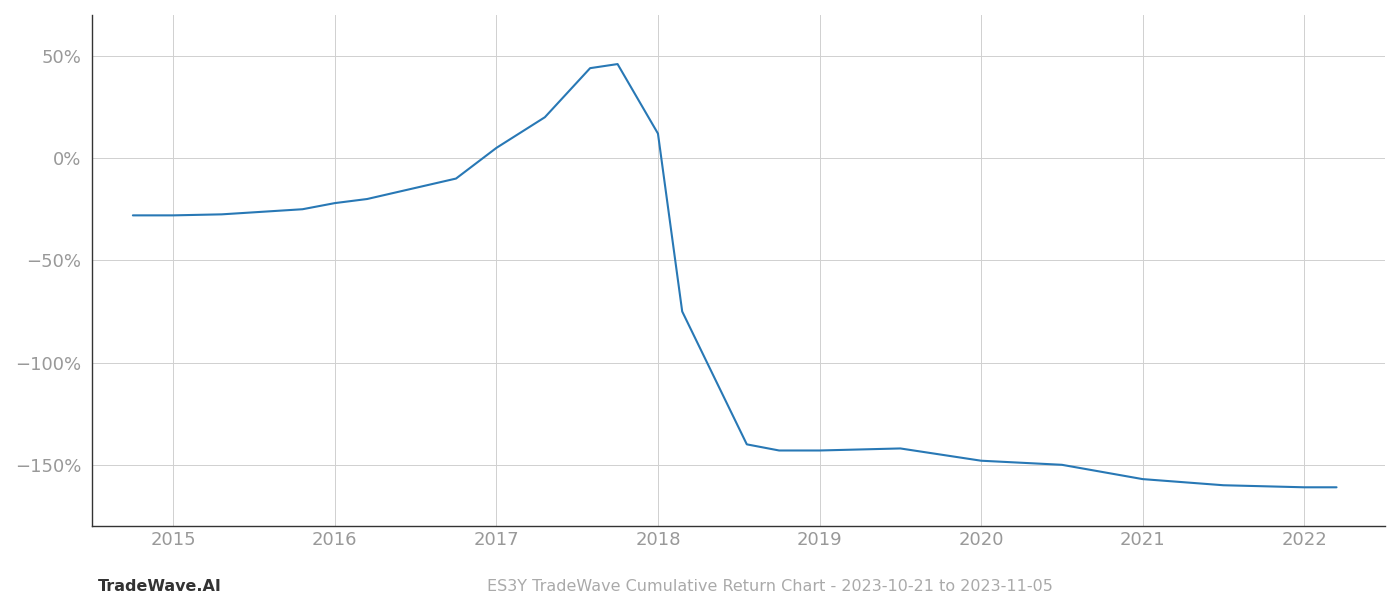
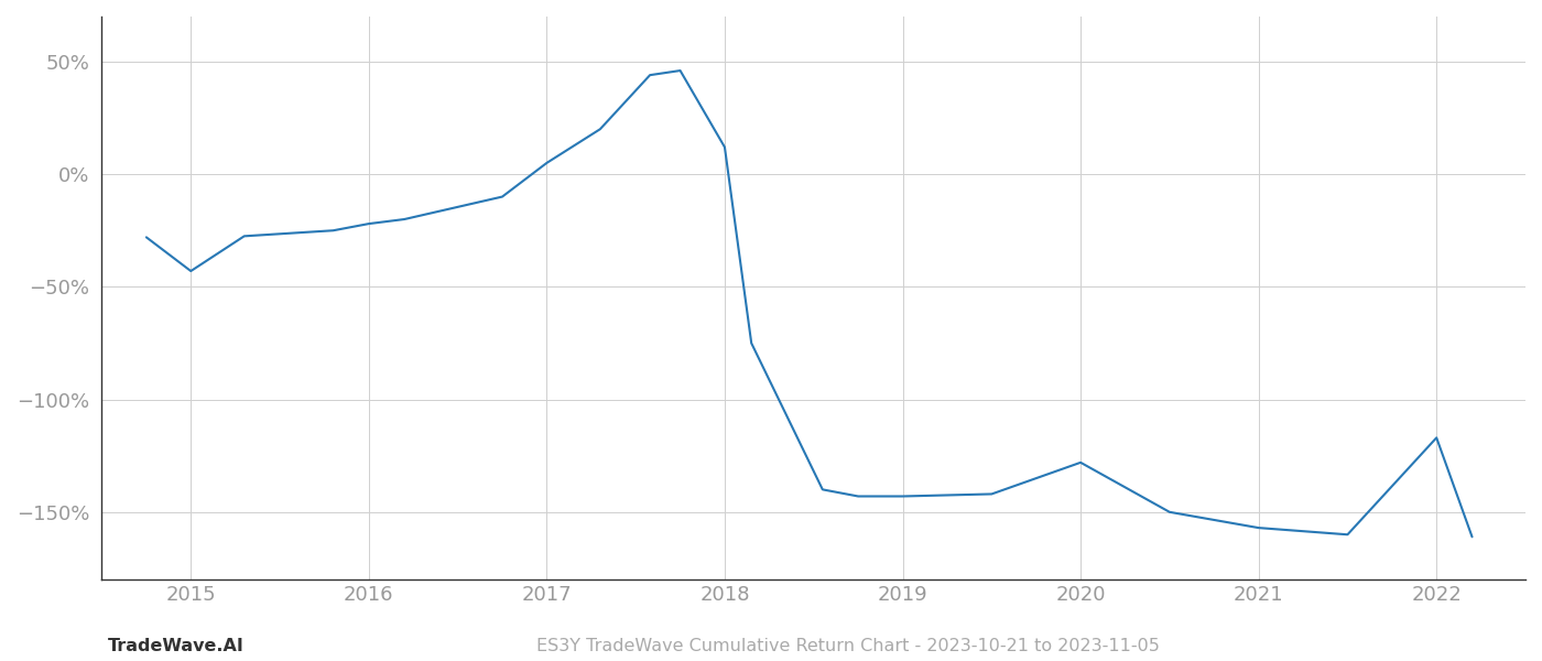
2015: -28.0% -> -43.0%
2020: -148.0% -> -128.0%
2022: -161.0% -> -117.0%
